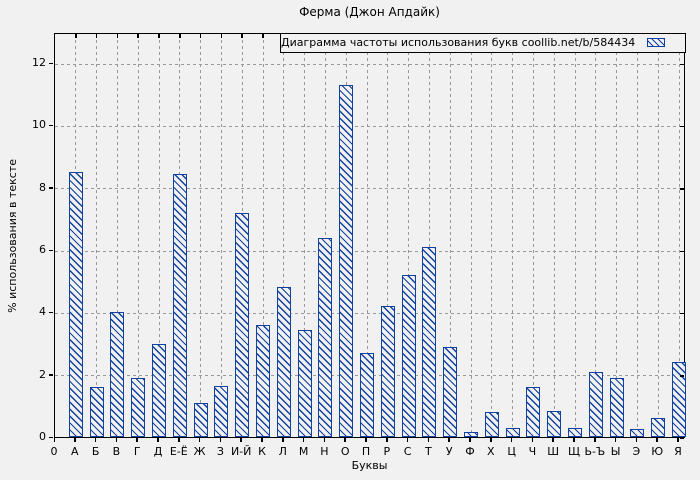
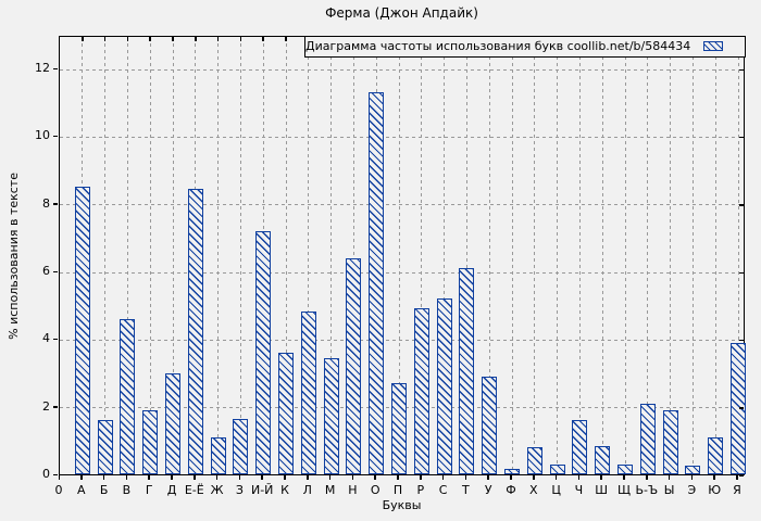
В: 4.0 -> 4.6
Р: 4.2 -> 4.9
Ю: 0.6 -> 1.1
Я: 2.4 -> 3.9
